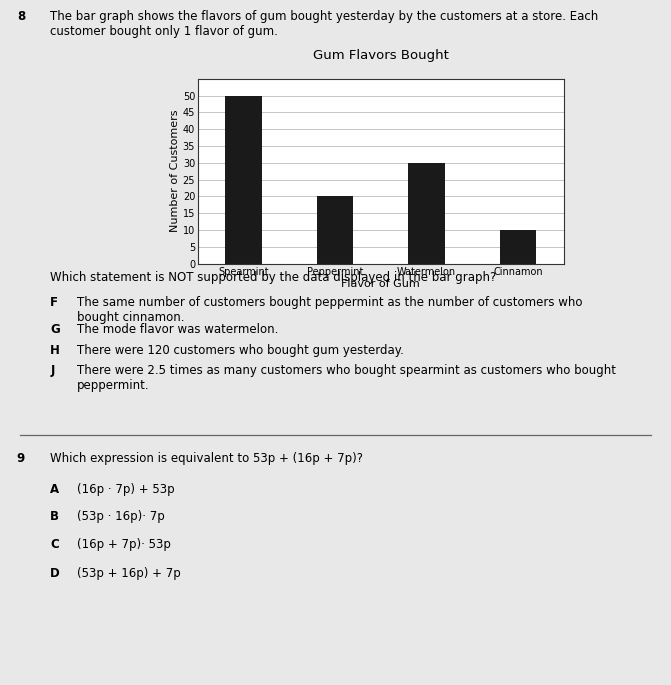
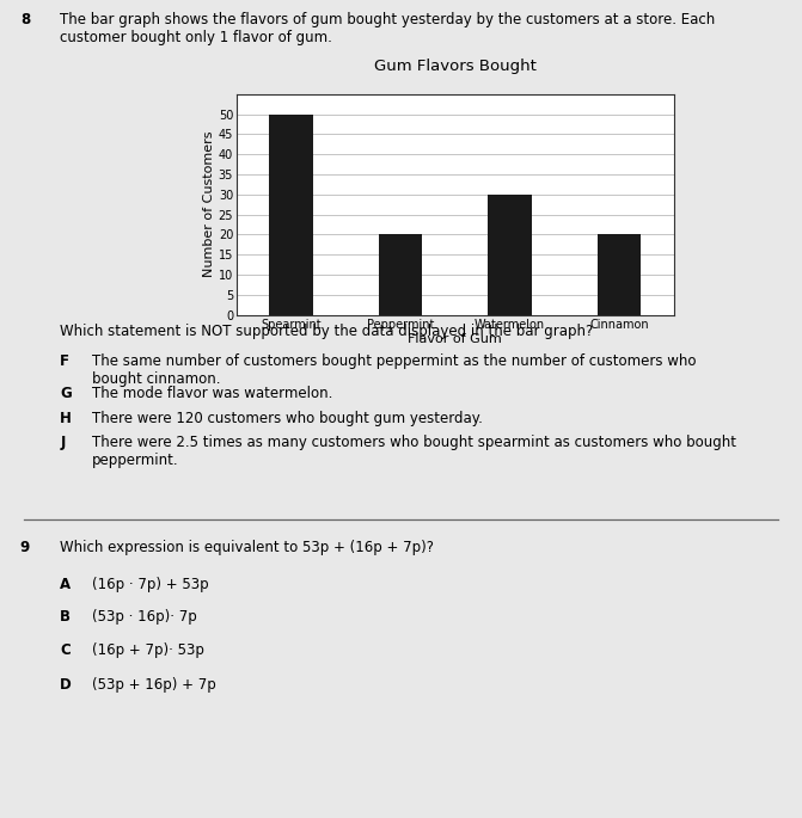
Cinnamon: 10 -> 20
